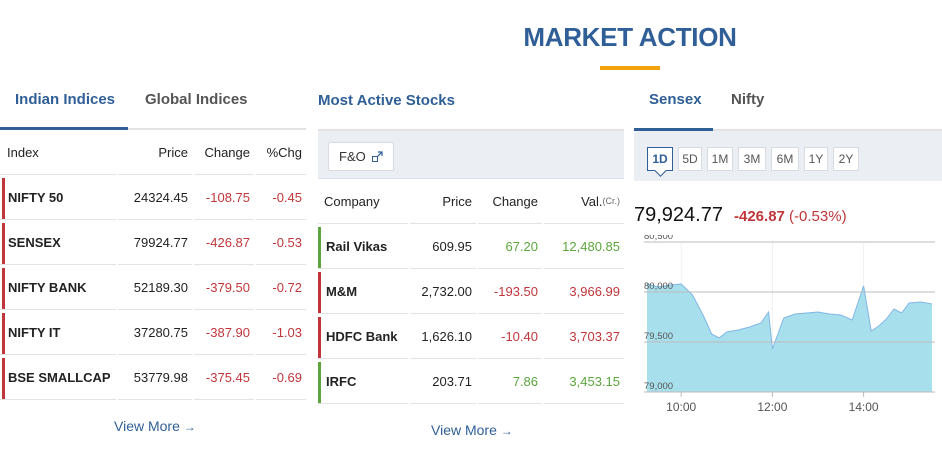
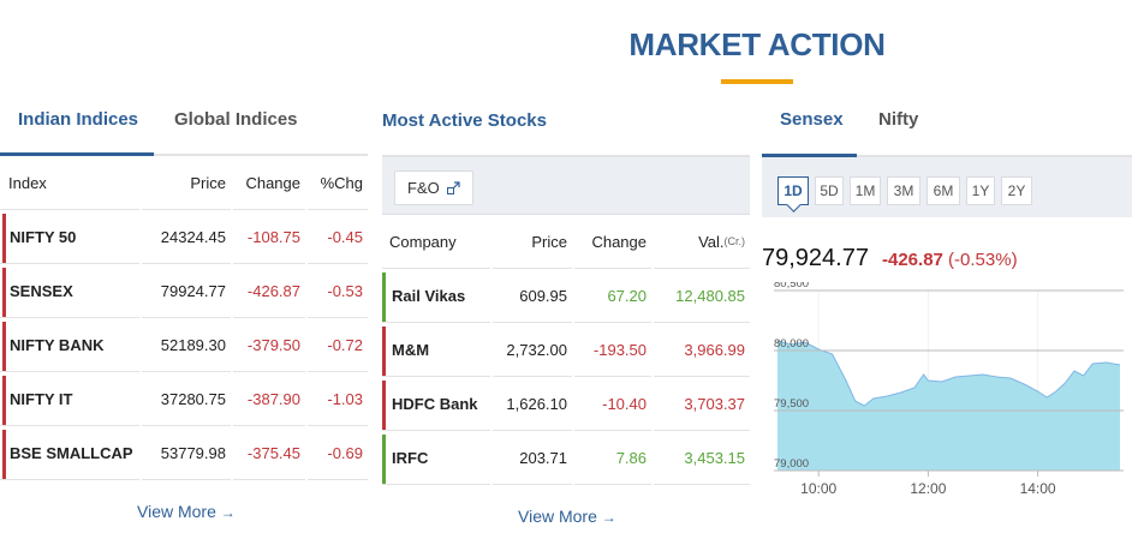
10:00: 80080 -> 80010
12:00: 79430 -> 79750
14:00: 80060 -> 79660
